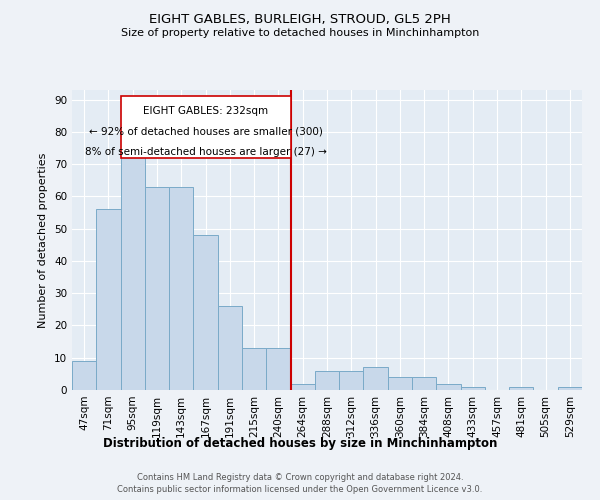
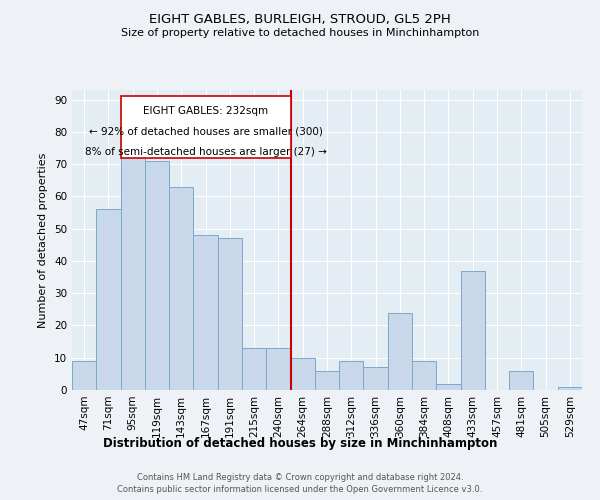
119sqm: 63 -> 71
191sqm: 26 -> 47
264sqm: 2 -> 10
312sqm: 6 -> 9
360sqm: 4 -> 24
384sqm: 4 -> 9
433sqm: 1 -> 37
481sqm: 1 -> 6
